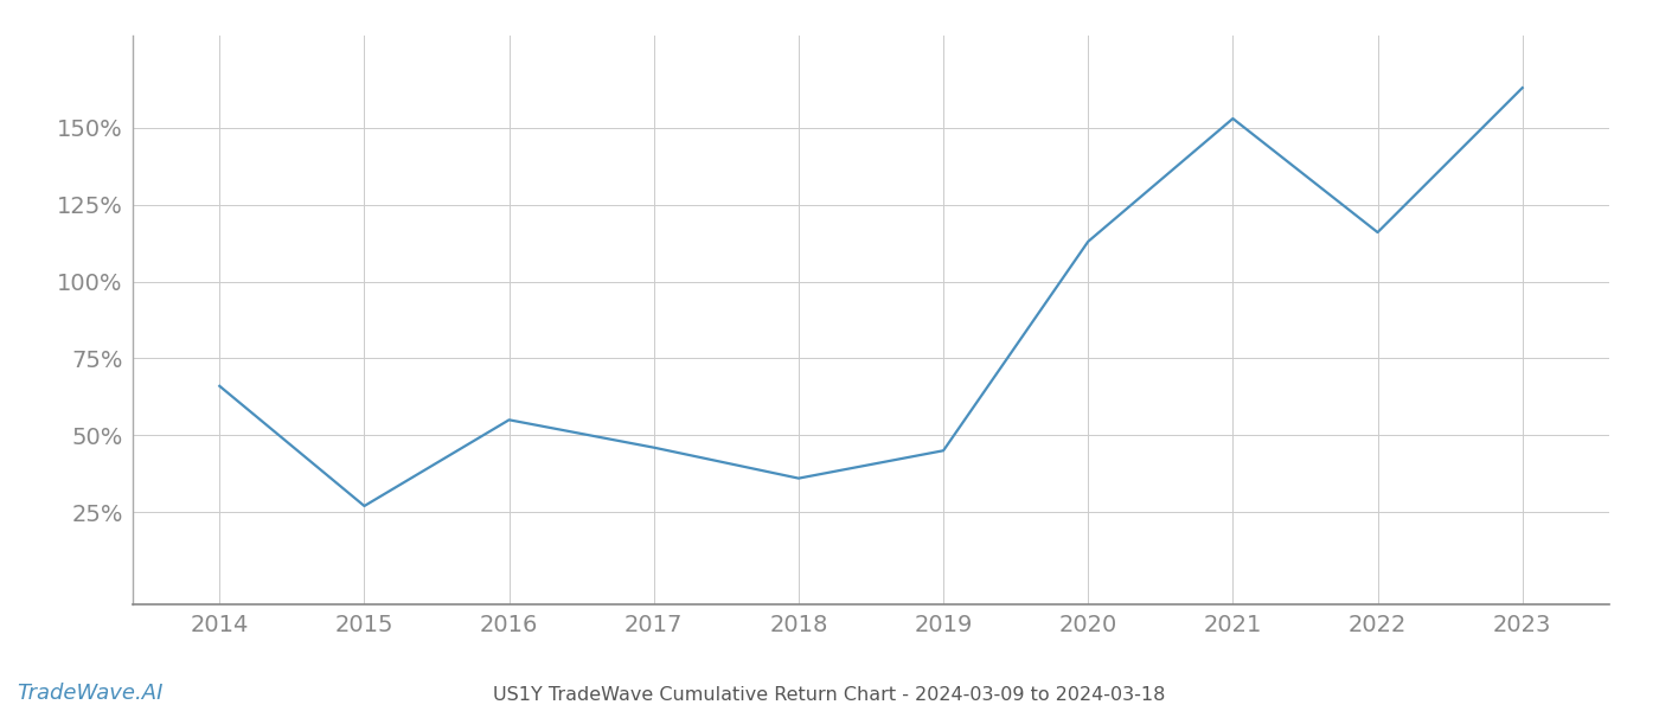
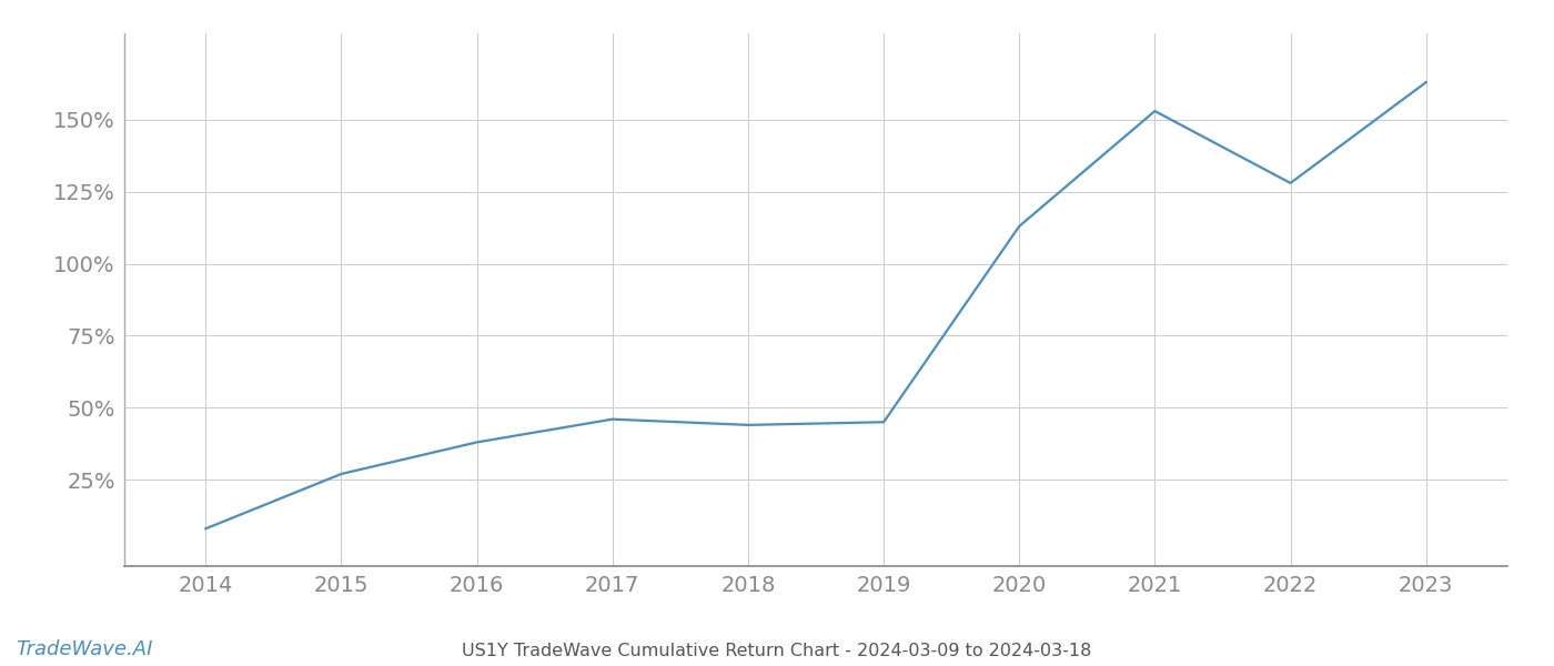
2014: 66% -> 8%
2016: 55% -> 38%
2018: 36% -> 44%
2022: 116% -> 128%
